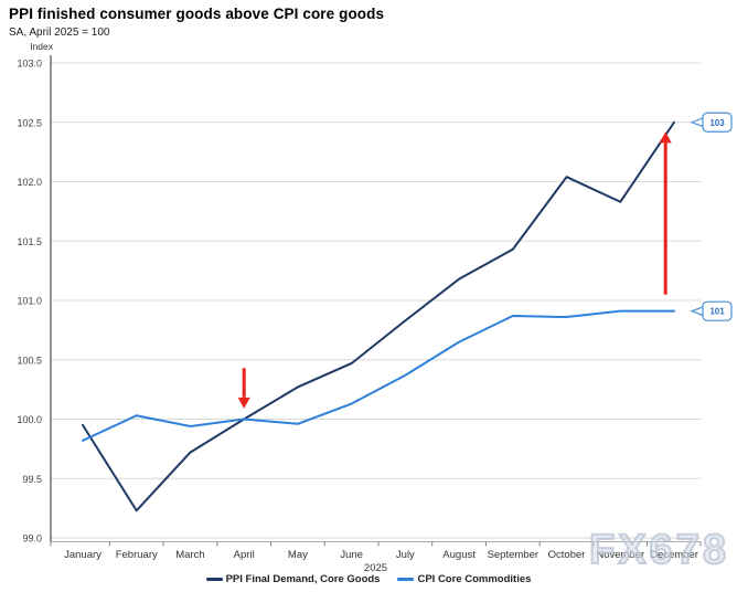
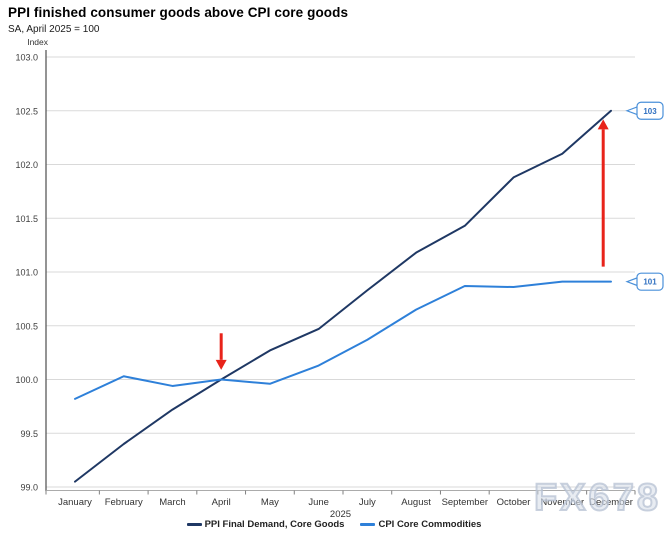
PPI Final Demand, Core Goods/January: 99.95 -> 99.05
PPI Final Demand, Core Goods/February: 99.23 -> 99.40
PPI Final Demand, Core Goods/October: 102.04 -> 101.88
PPI Final Demand, Core Goods/November: 101.83 -> 102.10
